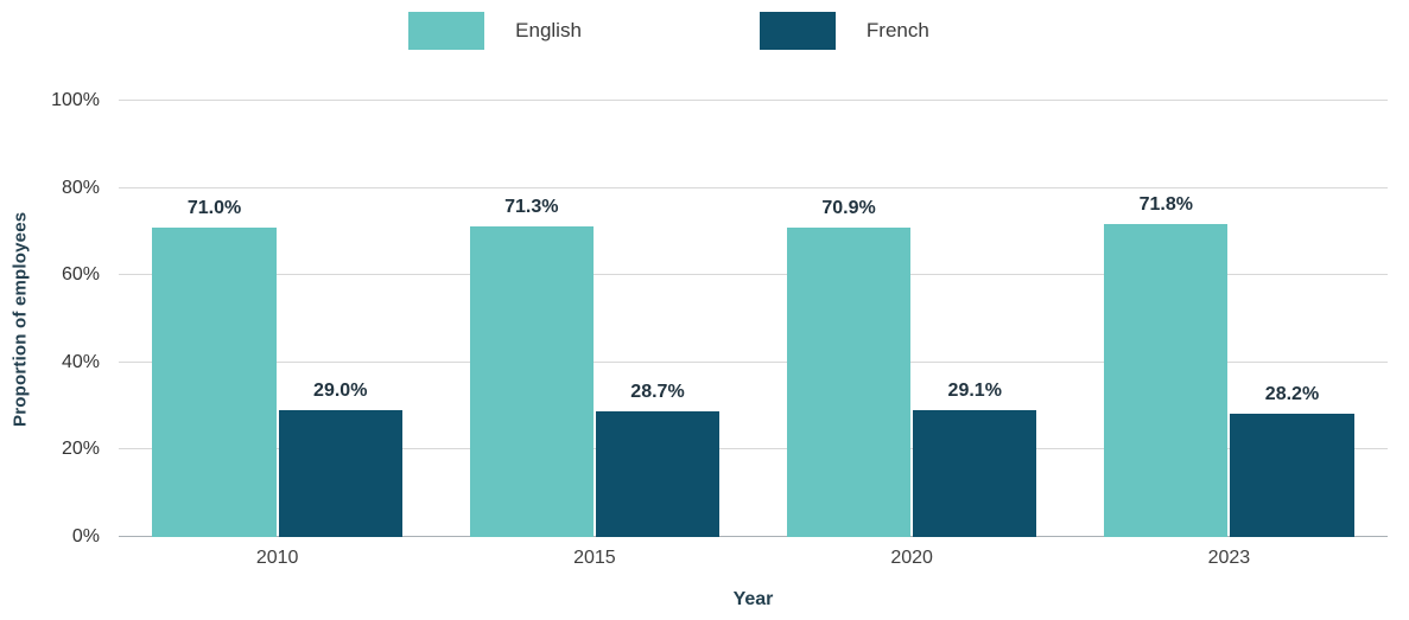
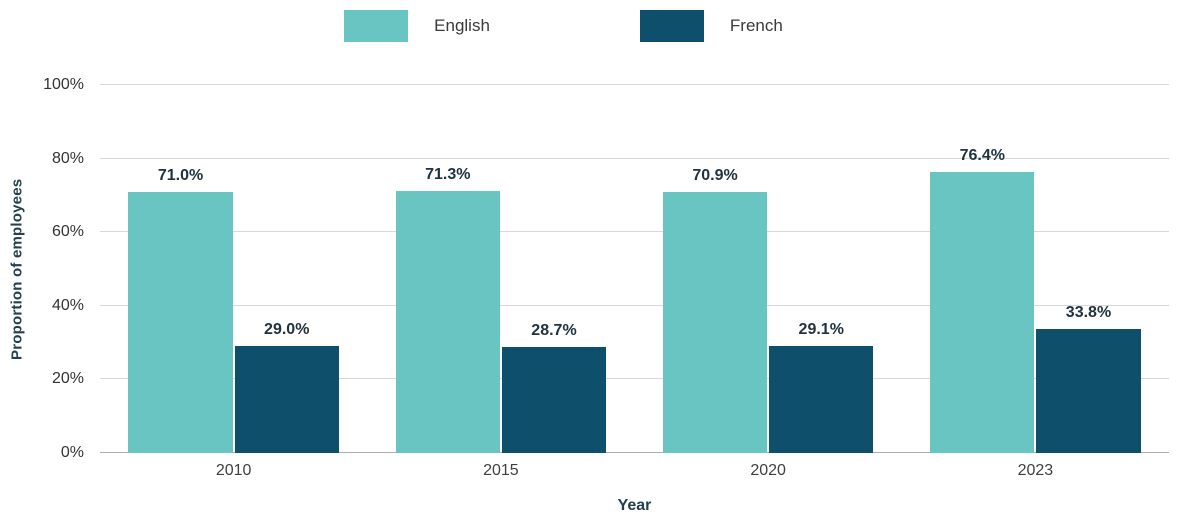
English/2023: 71.8% -> 76.4%
French/2023: 28.2% -> 33.8%
